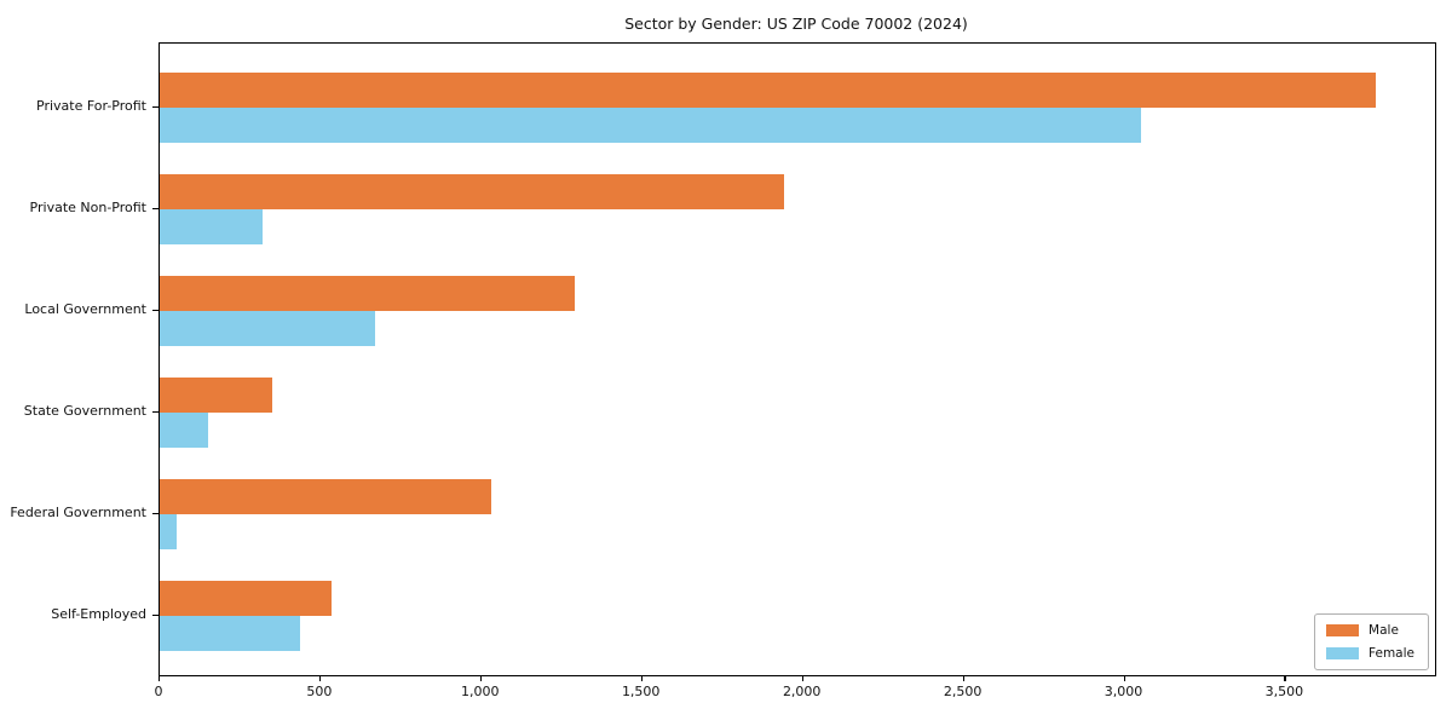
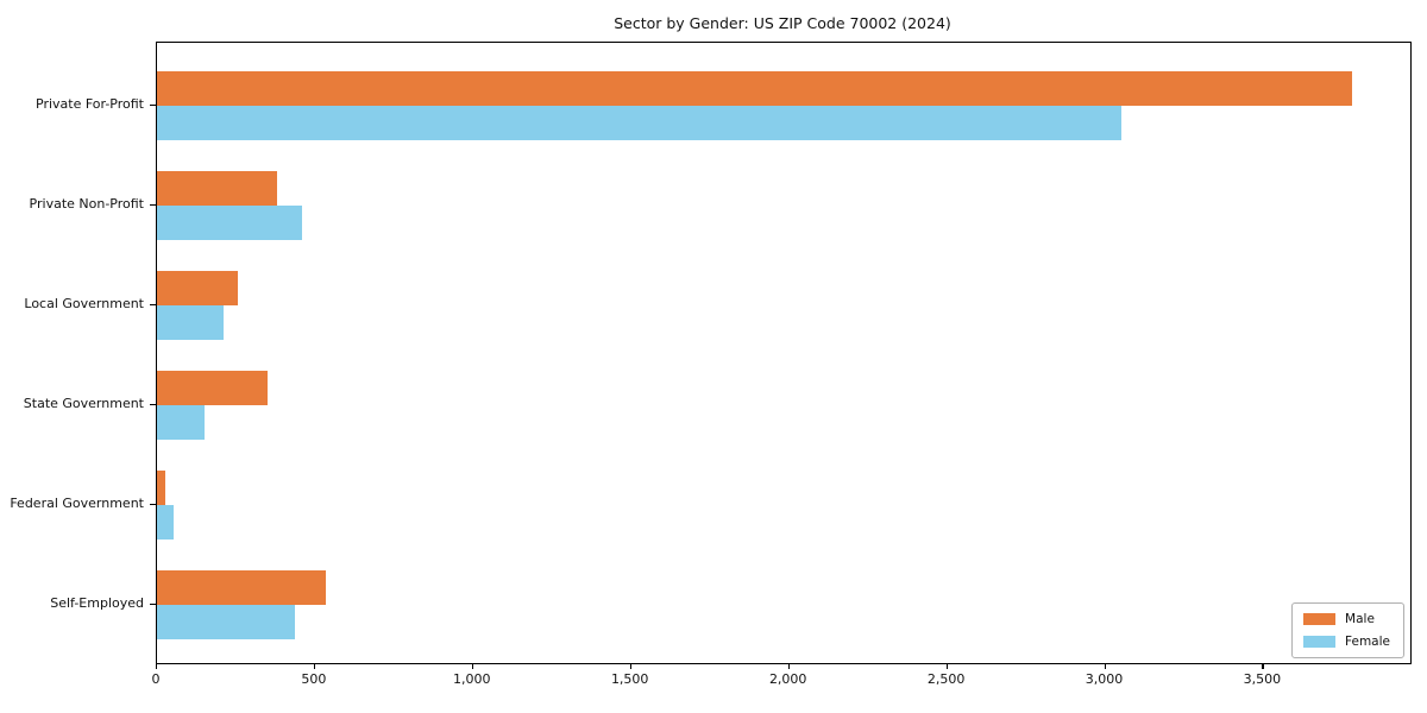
Male/Private Non-Profit: 1940 -> 380
Female/Private Non-Profit: 320 -> 460
Male/Local Government: 1290 -> 260
Female/Local Government: 670 -> 210
Male/Federal Government: 1030 -> 20
